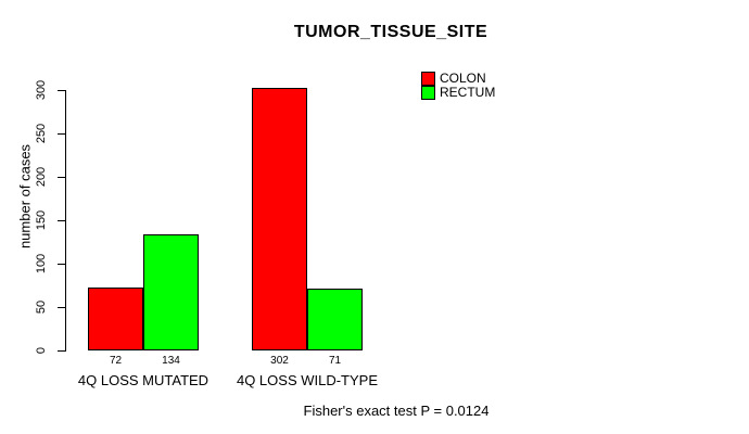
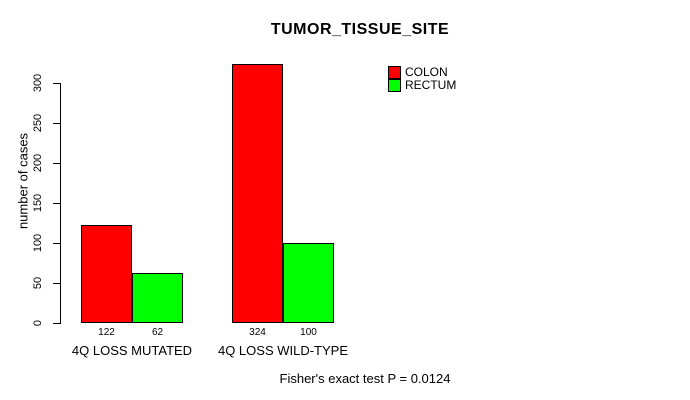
COLON/4Q LOSS MUTATED: 72 -> 122
RECTUM/4Q LOSS MUTATED: 134 -> 62
COLON/4Q LOSS WILD-TYPE: 302 -> 324
RECTUM/4Q LOSS WILD-TYPE: 71 -> 100
